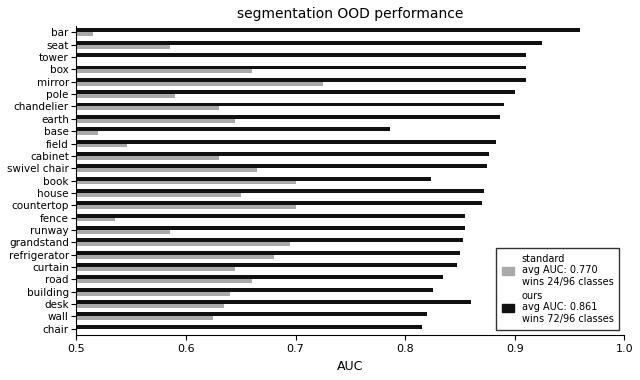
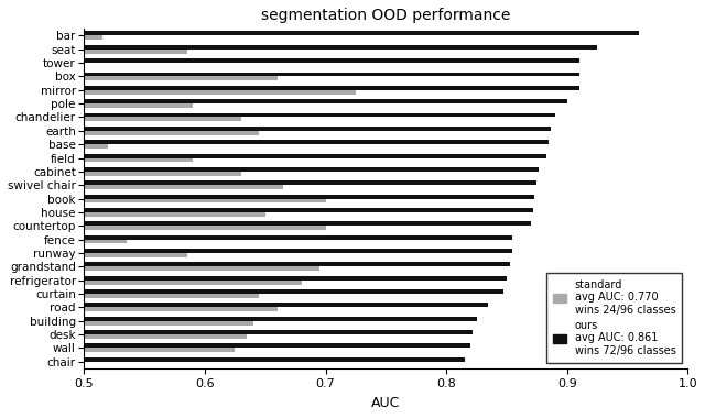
ours avg AUC: 0.861 wins 72/96 classes/base: 0.786 -> 0.885
standard avg AUC: 0.770 wins 24/96 classes/field: 0.546 -> 0.590
ours avg AUC: 0.861 wins 72/96 classes/book: 0.824 -> 0.873
ours avg AUC: 0.861 wins 72/96 classes/desk: 0.860 -> 0.822
